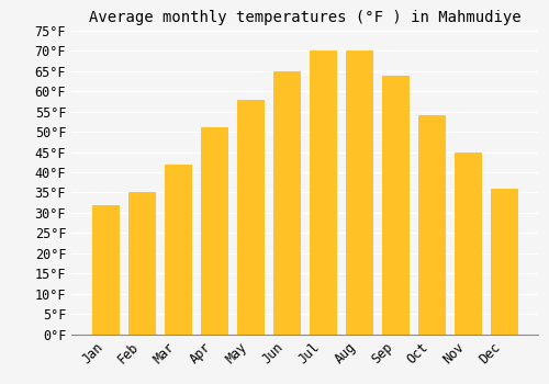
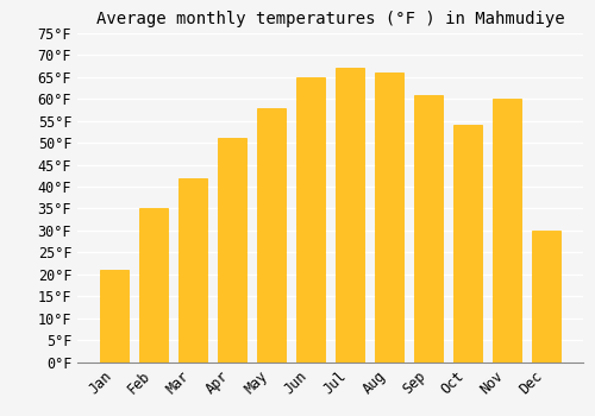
Jan: 32°F -> 21°F
Jul: 70°F -> 67°F
Aug: 70°F -> 66°F
Sep: 64°F -> 61°F
Nov: 45°F -> 60°F
Dec: 36°F -> 30°F
